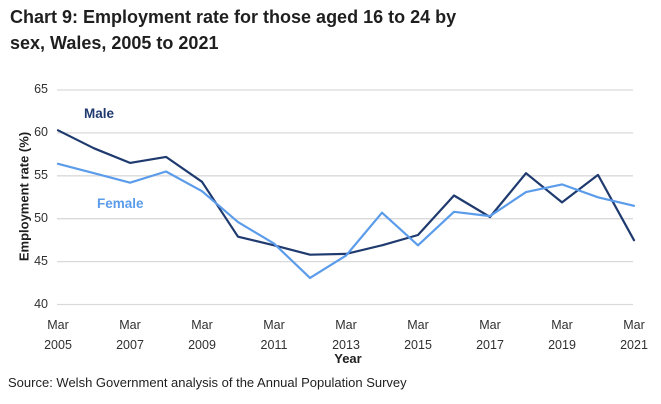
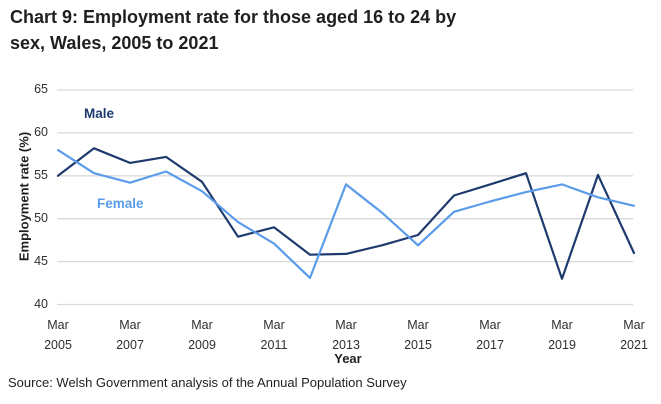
Male/2005: 60 -> 55
Female/2005: 56 -> 58
Male/2011: 47 -> 49
Female/2013: 46 -> 54
Male/2017: 50 -> 54
Female/2017: 50 -> 52
Male/2019: 52 -> 43
Male/2021: 48 -> 46
